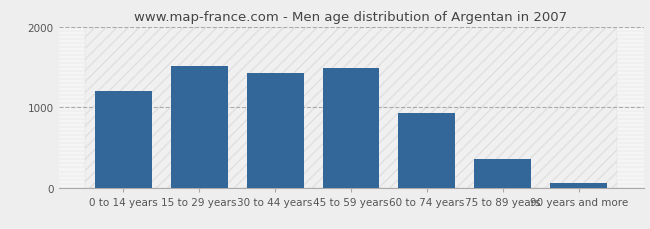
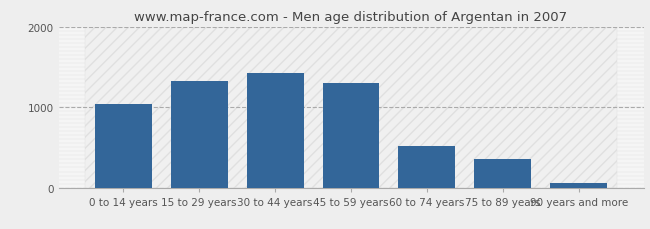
0 to 14 years: 1200 -> 1040
15 to 29 years: 1510 -> 1320
45 to 59 years: 1490 -> 1300
60 to 74 years: 930 -> 520
